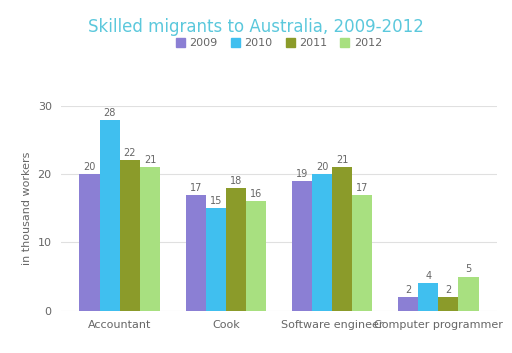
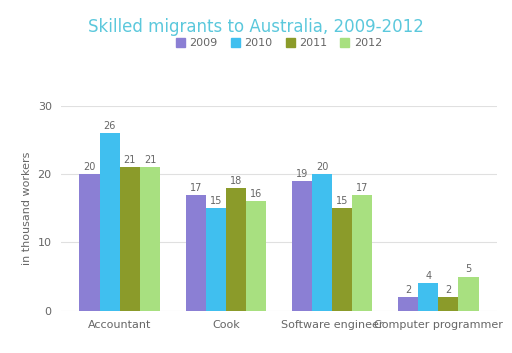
2010/Accountant: 28 -> 26
2011/Accountant: 22 -> 21
2011/Software engineer: 21 -> 15
